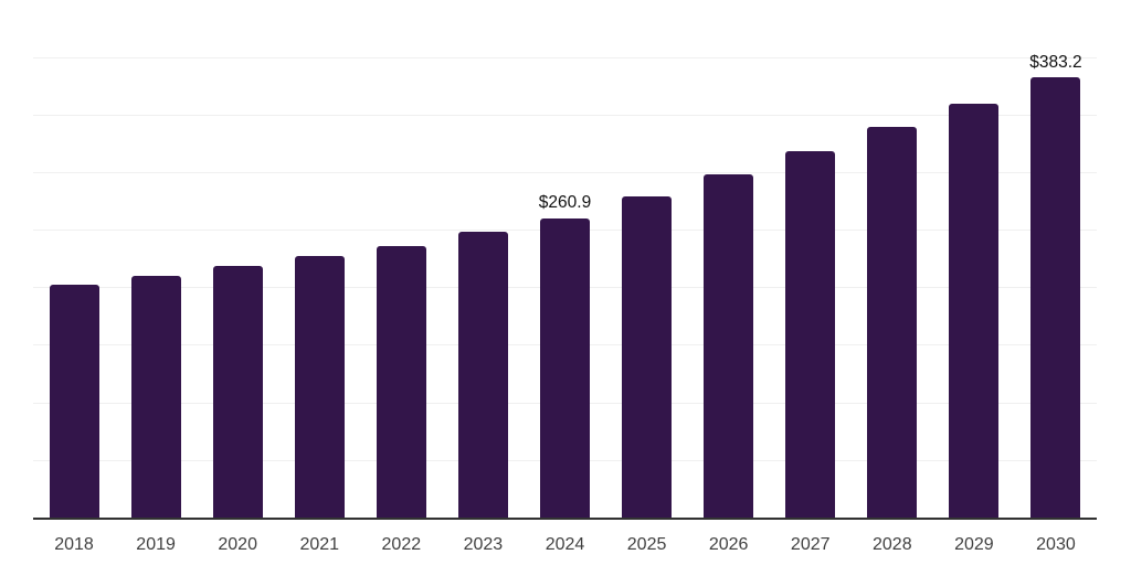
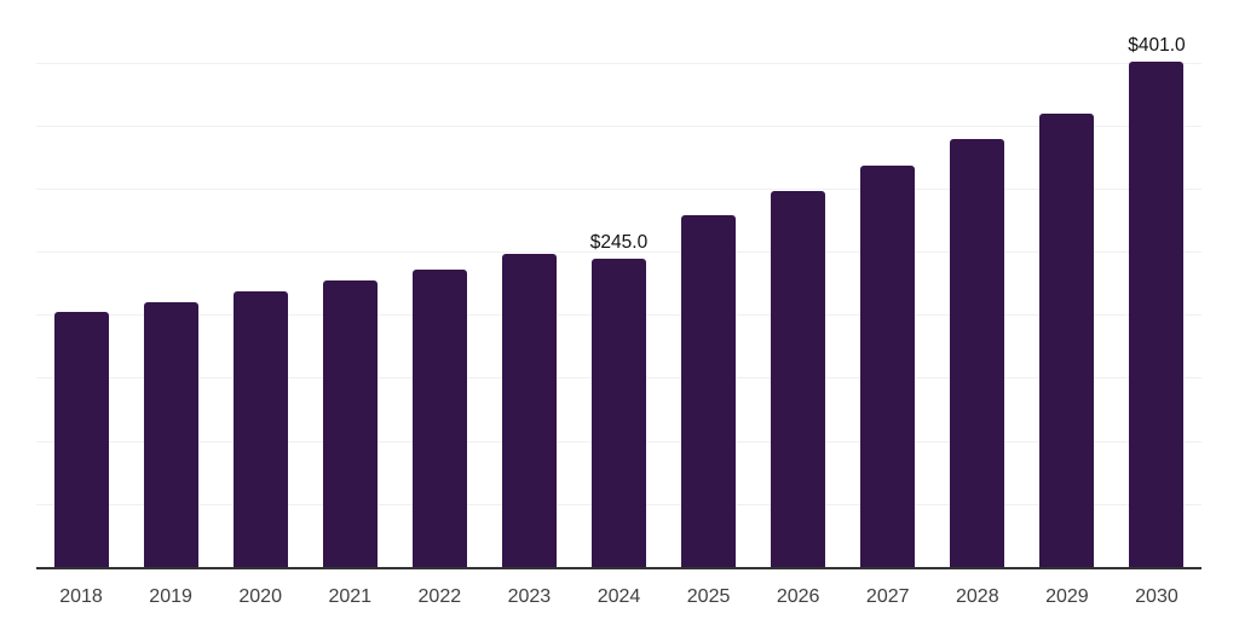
2024: $260.9 -> $245.0
2030: $383.2 -> $401.0
